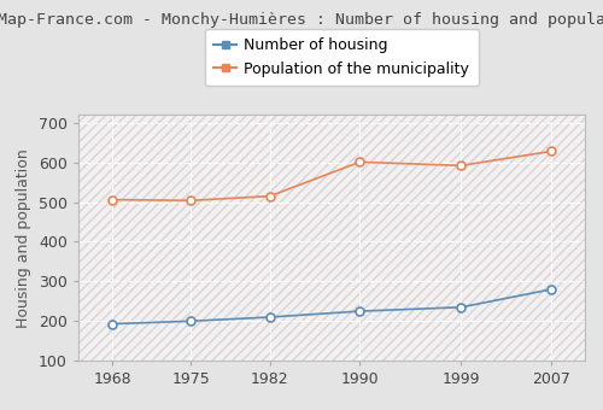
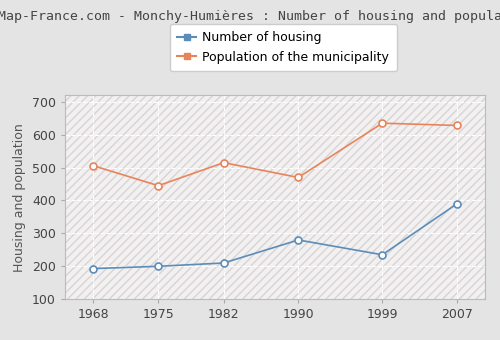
Population of the municipality/1975: 504 -> 445
Number of housing/1990: 225 -> 280
Population of the municipality/1990: 601 -> 470
Population of the municipality/1999: 592 -> 635
Number of housing/2007: 280 -> 390
